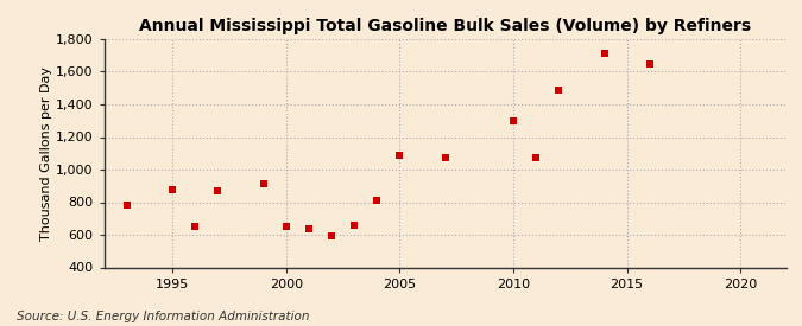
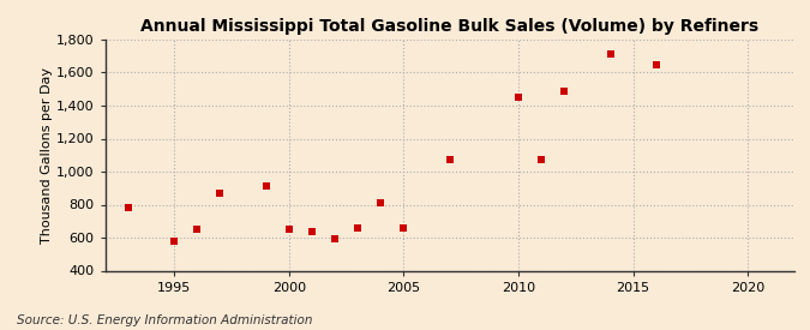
1995: 880 -> 580
2005: 1,090 -> 660
2010: 1,300 -> 1,450
